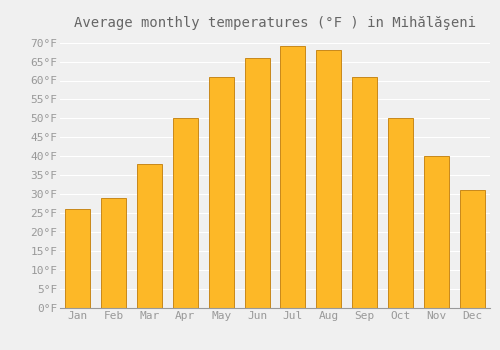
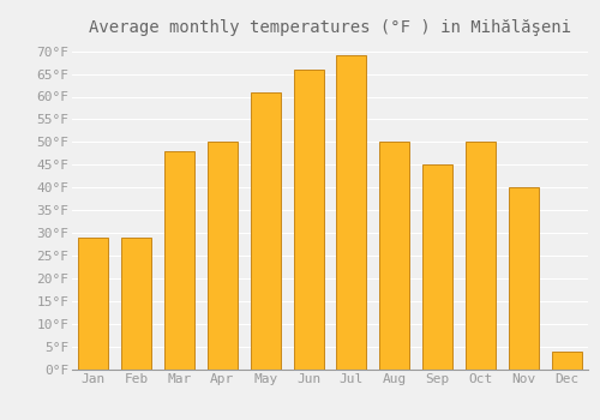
Jan: 26°F -> 29°F
Mar: 38°F -> 48°F
Aug: 68°F -> 50°F
Sep: 61°F -> 45°F
Dec: 31°F -> 4°F
